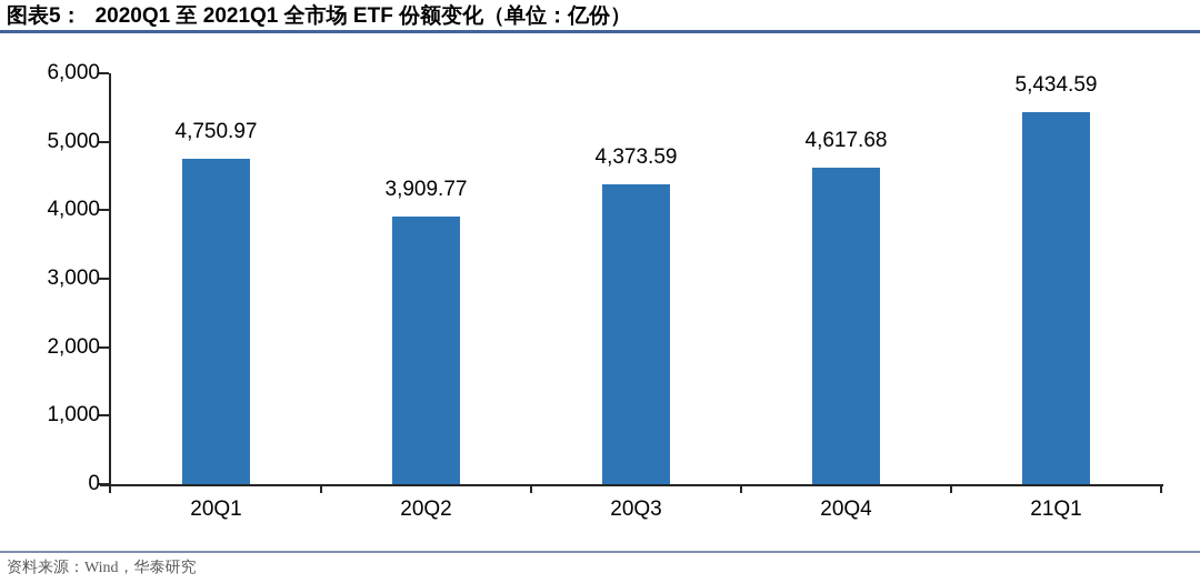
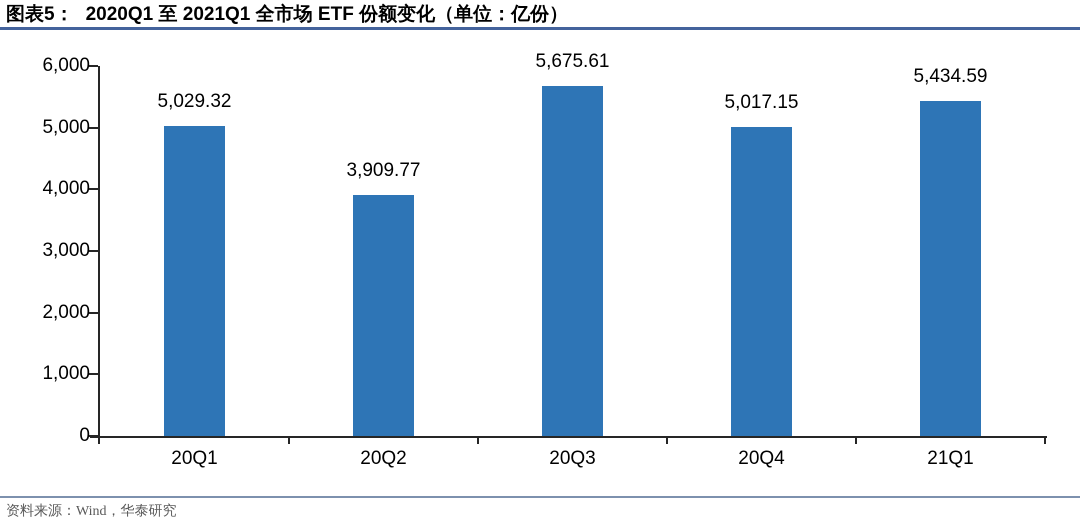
20Q1: 4,750.97 -> 5,029.32
20Q3: 4,373.59 -> 5,675.61
20Q4: 4,617.68 -> 5,017.15
